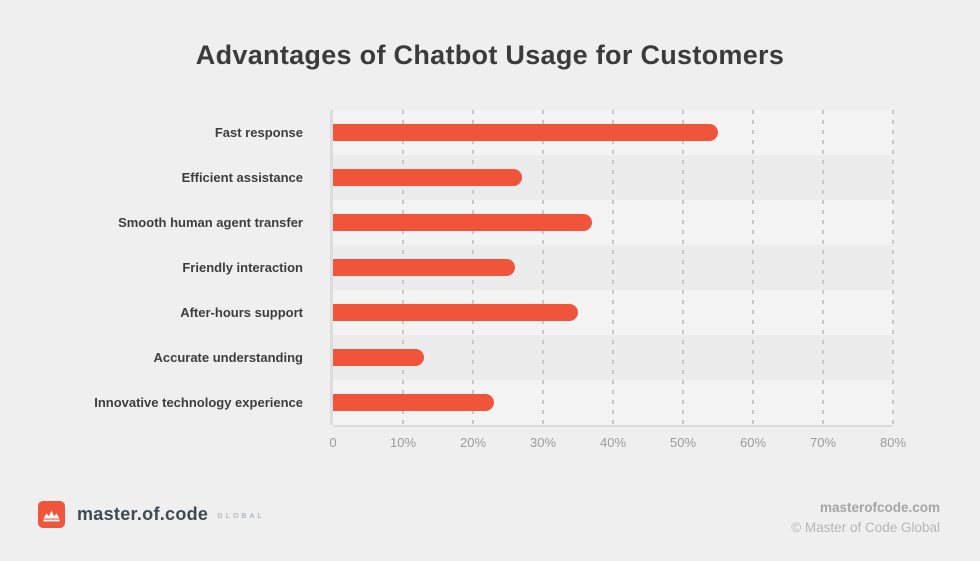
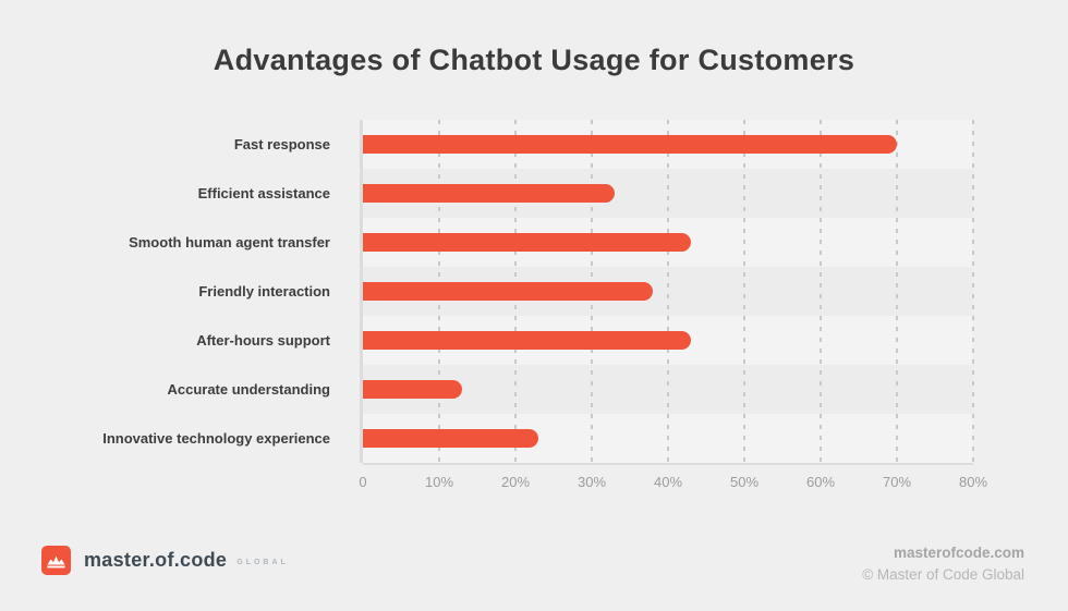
Fast response: 55% -> 70%
Efficient assistance: 27% -> 33%
Smooth human agent transfer: 37% -> 43%
Friendly interaction: 26% -> 38%
After-hours support: 35% -> 43%
